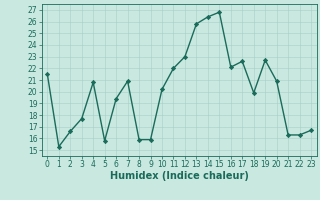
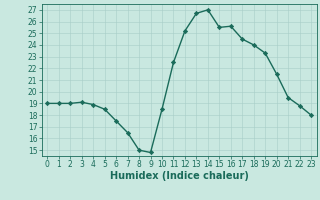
0: 21.5 -> 19.0
1: 15.3 -> 19.0
2: 16.6 -> 19.0
3: 17.7 -> 19.1
4: 20.8 -> 18.9
5: 15.8 -> 18.5
6: 19.4 -> 17.5
7: 20.9 -> 16.5
8: 15.9 -> 15.0
9: 15.9 -> 14.8
10: 20.2 -> 18.5
11: 22.0 -> 22.5
12: 23.0 -> 25.2
13: 25.8 -> 26.7
14: 26.4 -> 27.0
15: 26.8 -> 25.5
16: 22.1 -> 25.6
17: 22.6 -> 24.5
18: 19.9 -> 24.0
19: 22.7 -> 23.3
20: 20.9 -> 21.5
21: 16.3 -> 19.5
22: 16.3 -> 18.8
23: 16.7 -> 18.0
